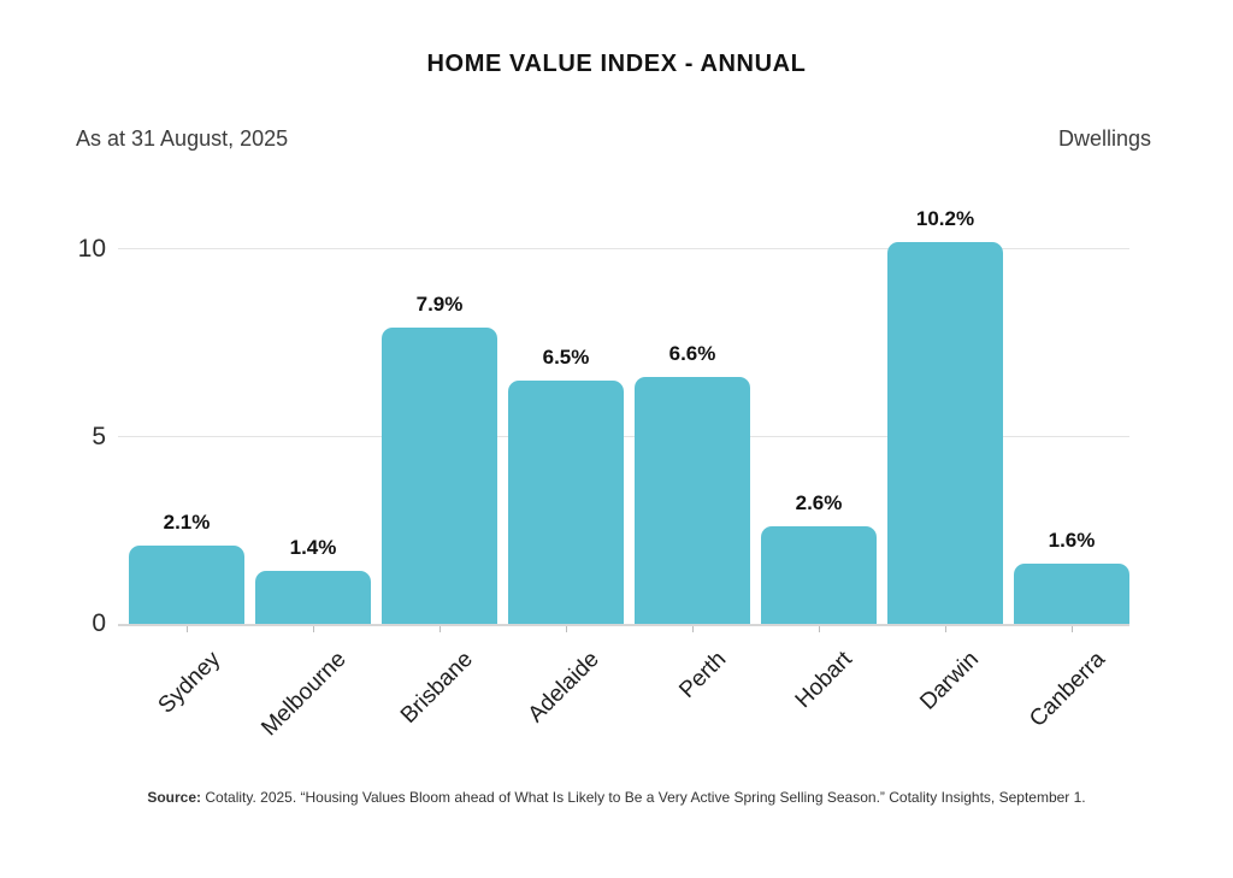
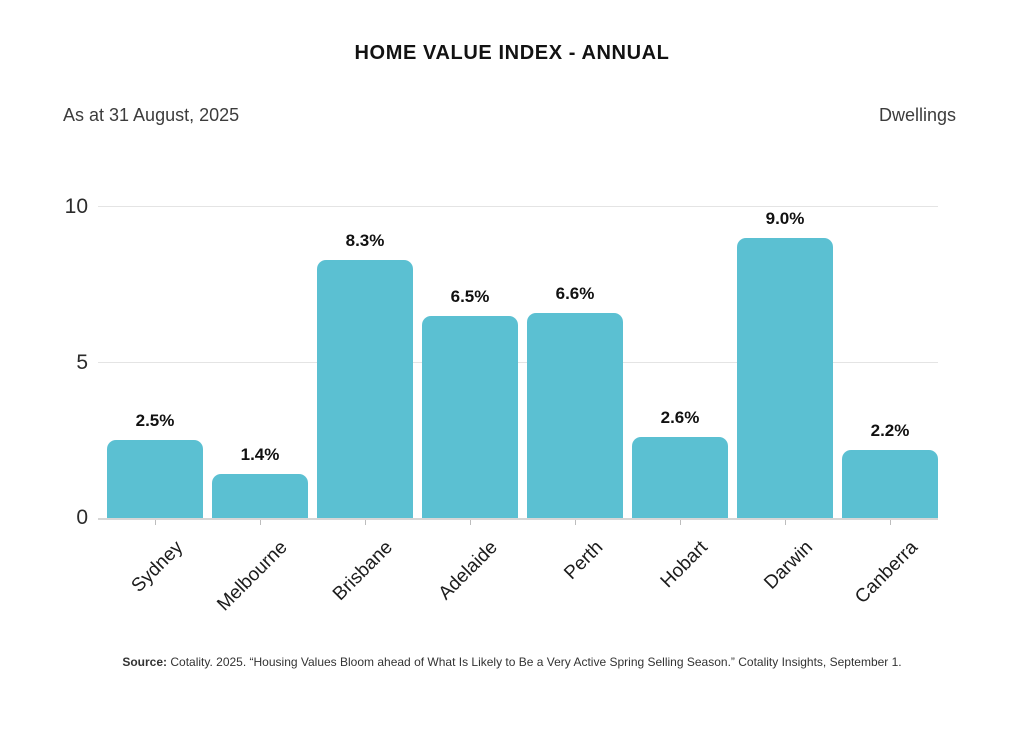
Sydney: 2.1% -> 2.5%
Brisbane: 7.9% -> 8.3%
Darwin: 10.2% -> 9.0%
Canberra: 1.6% -> 2.2%
